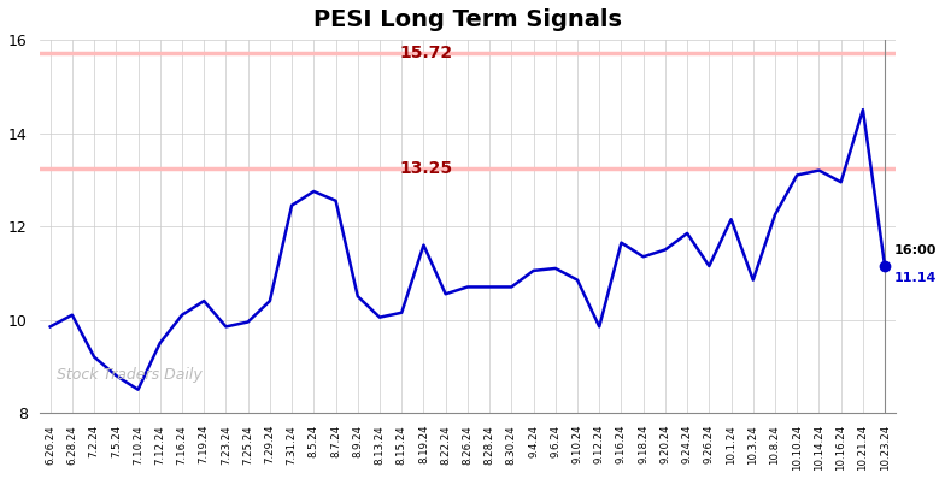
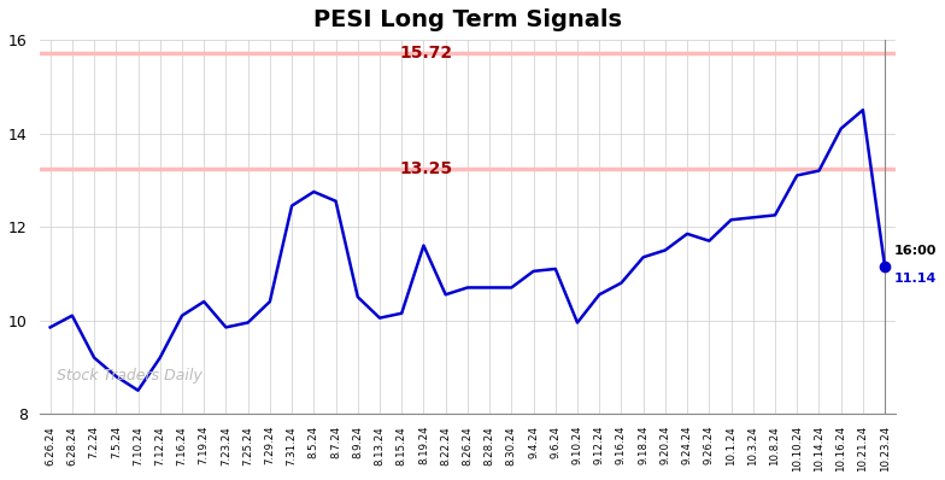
7.12.24: 9.50 -> 9.20
9.10.24: 10.85 -> 9.95
9.12.24: 9.85 -> 10.55
9.16.24: 11.65 -> 10.80
9.26.24: 11.15 -> 11.70
10.3.24: 10.85 -> 12.20
10.16.24: 12.95 -> 14.10
